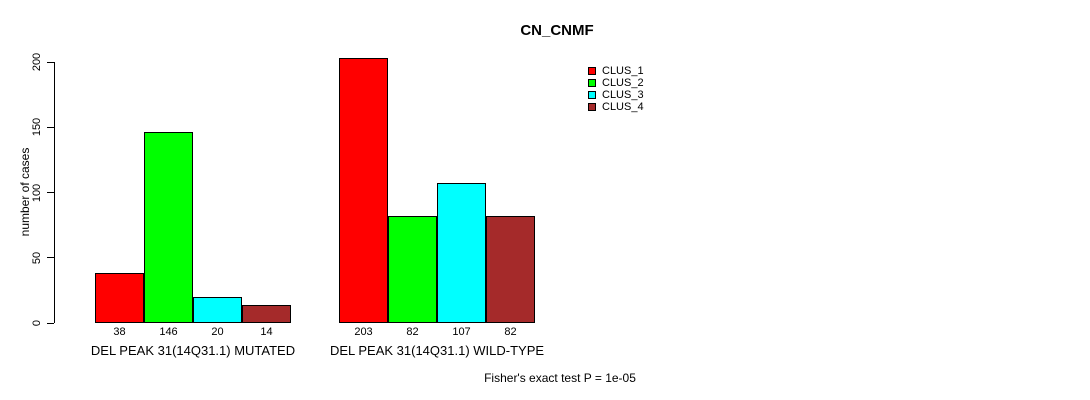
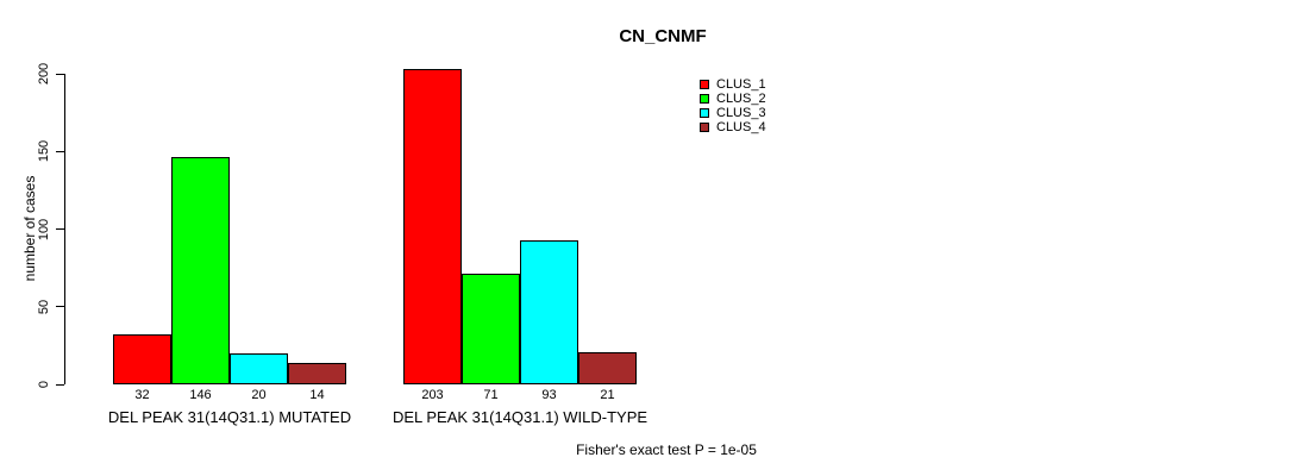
CLUS_1/DEL PEAK 31(14Q31.1) MUTATED: 38 -> 32
CLUS_2/DEL PEAK 31(14Q31.1) WILD-TYPE: 82 -> 71
CLUS_3/DEL PEAK 31(14Q31.1) WILD-TYPE: 107 -> 93
CLUS_4/DEL PEAK 31(14Q31.1) WILD-TYPE: 82 -> 21
